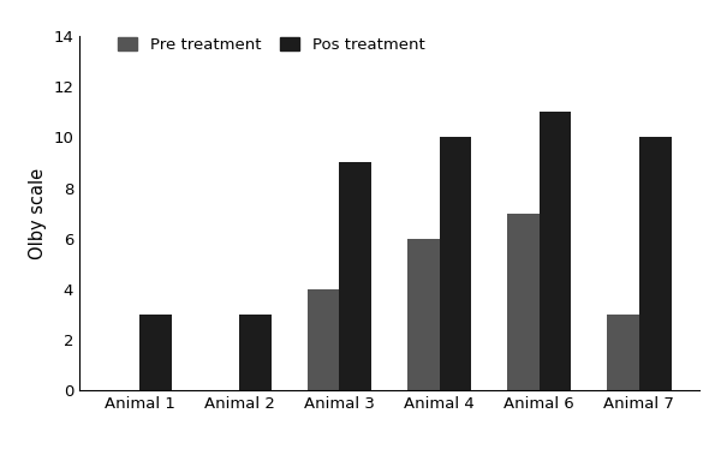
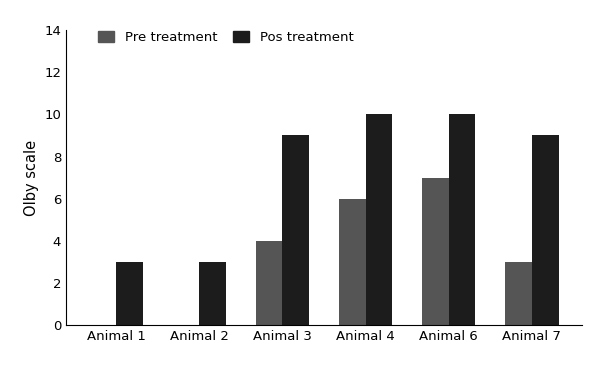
Pos treatment/Animal 6: 11 -> 10
Pos treatment/Animal 7: 10 -> 9
